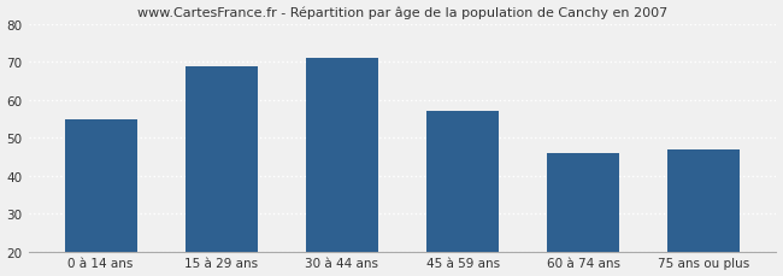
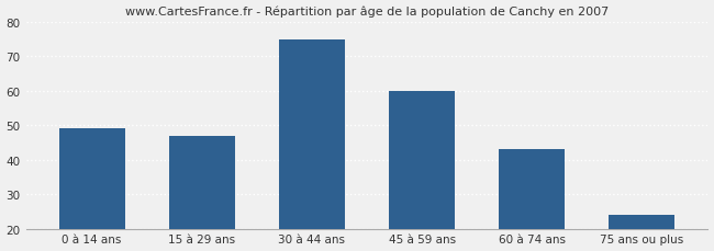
0 à 14 ans: 55 -> 49
15 à 29 ans: 69 -> 47
30 à 44 ans: 71 -> 75
45 à 59 ans: 57 -> 60
60 à 74 ans: 46 -> 43
75 ans ou plus: 47 -> 24
